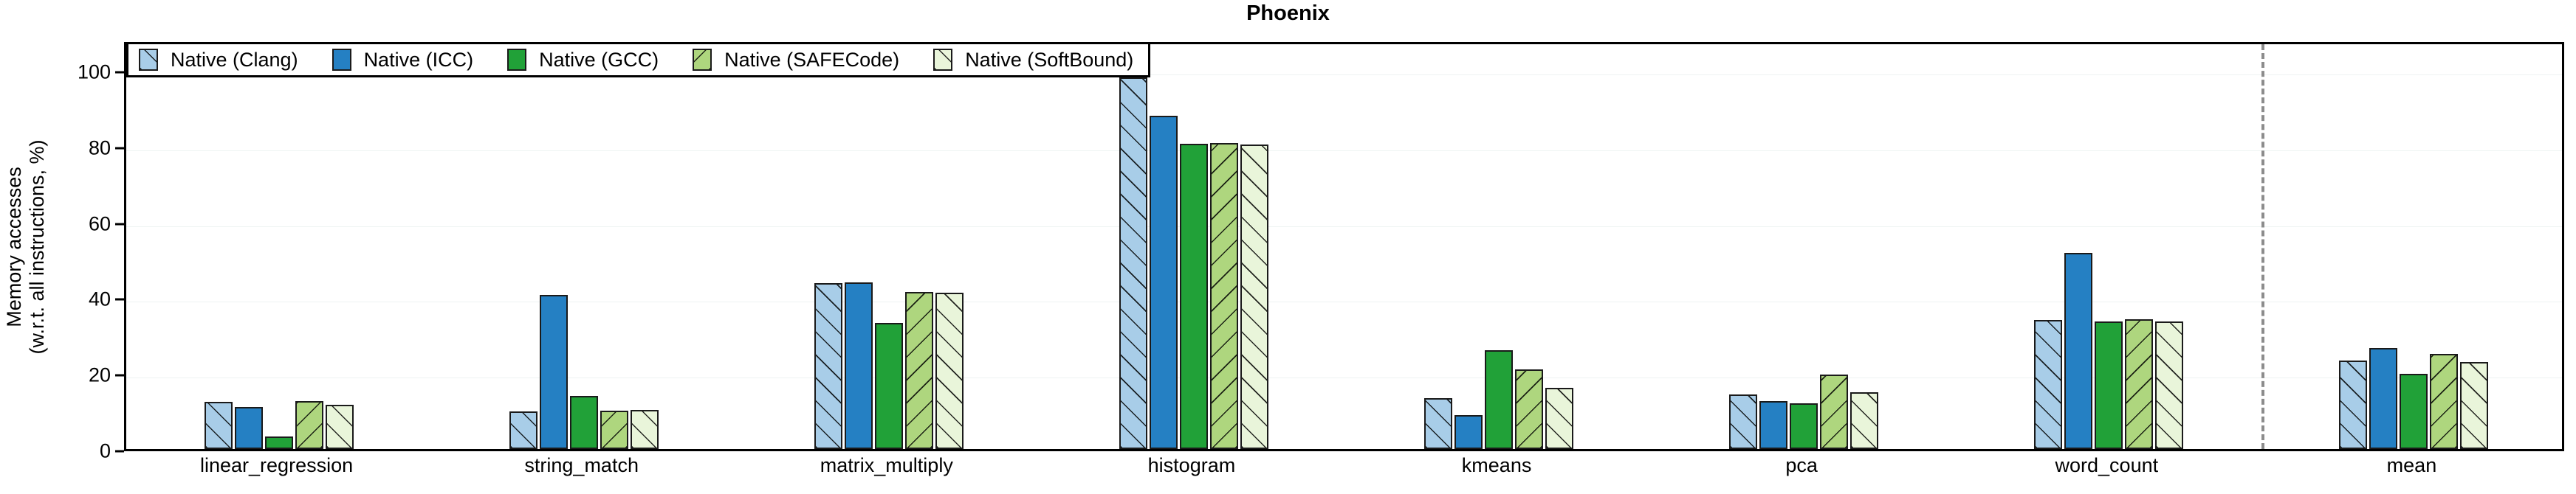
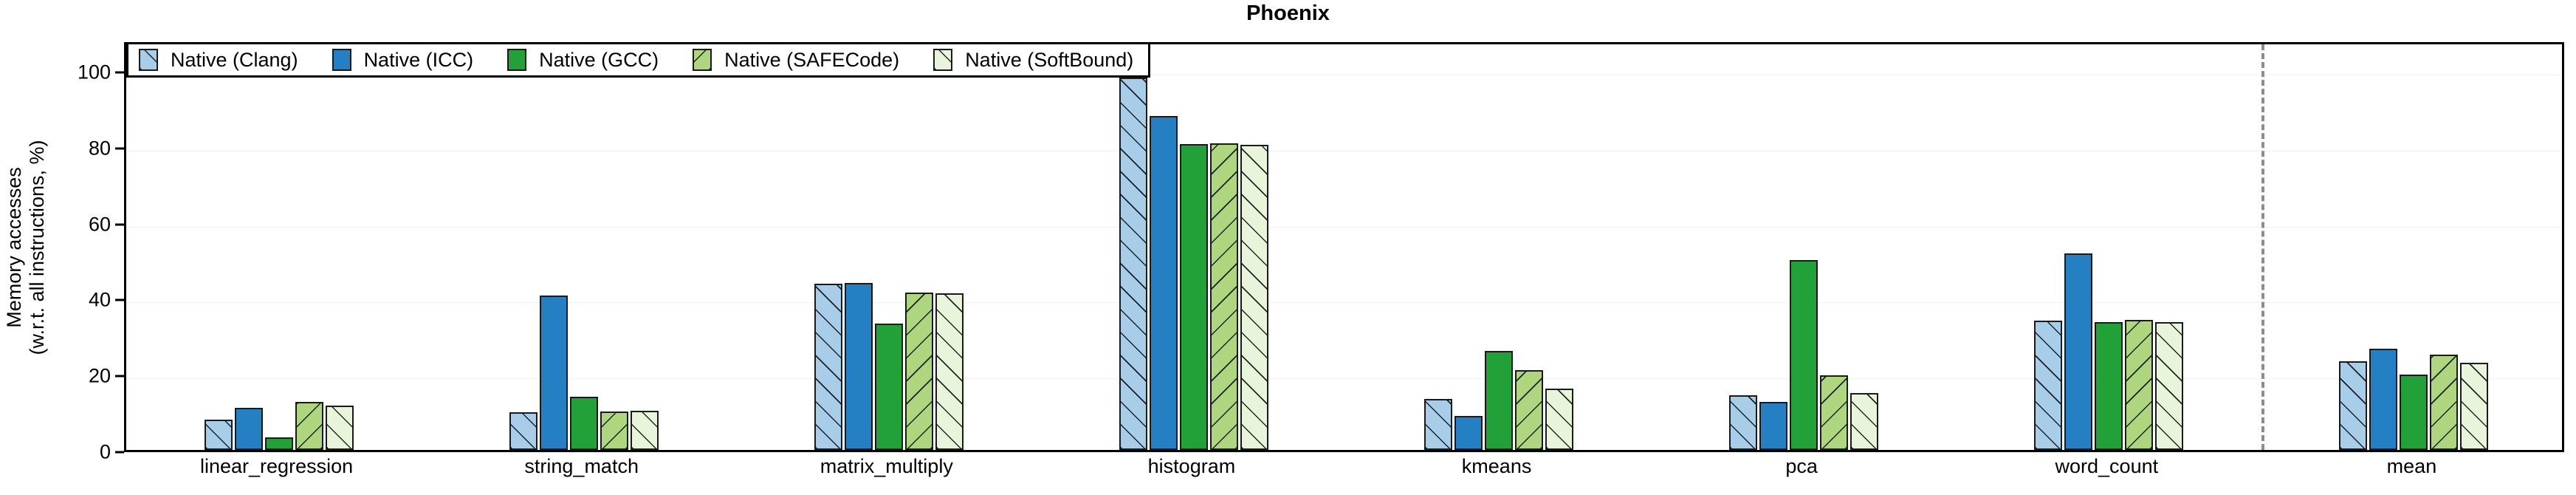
Native (Clang)/linear_regression: 12 -> 8
Native (GCC)/pca: 12 -> 50
